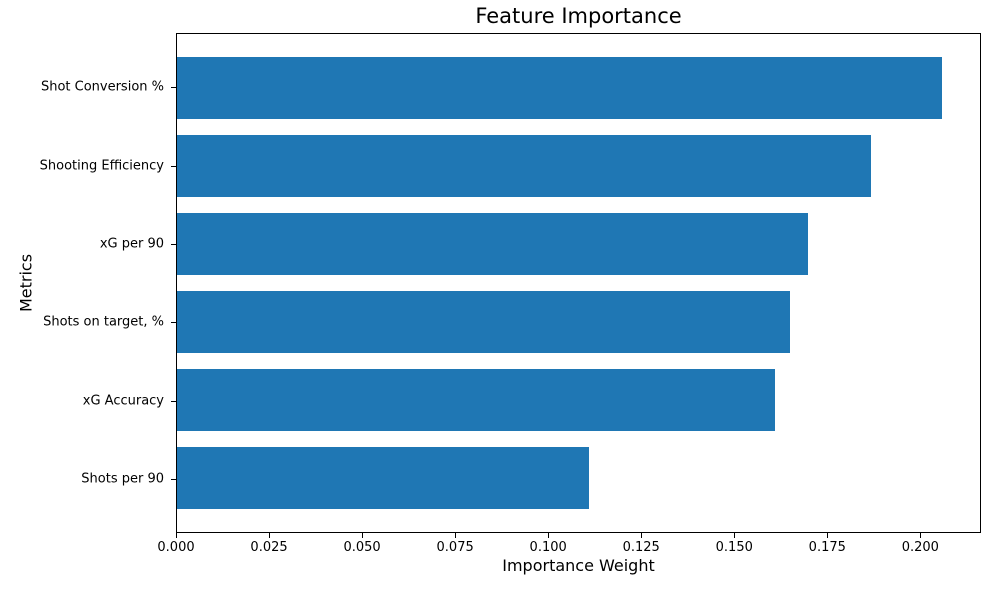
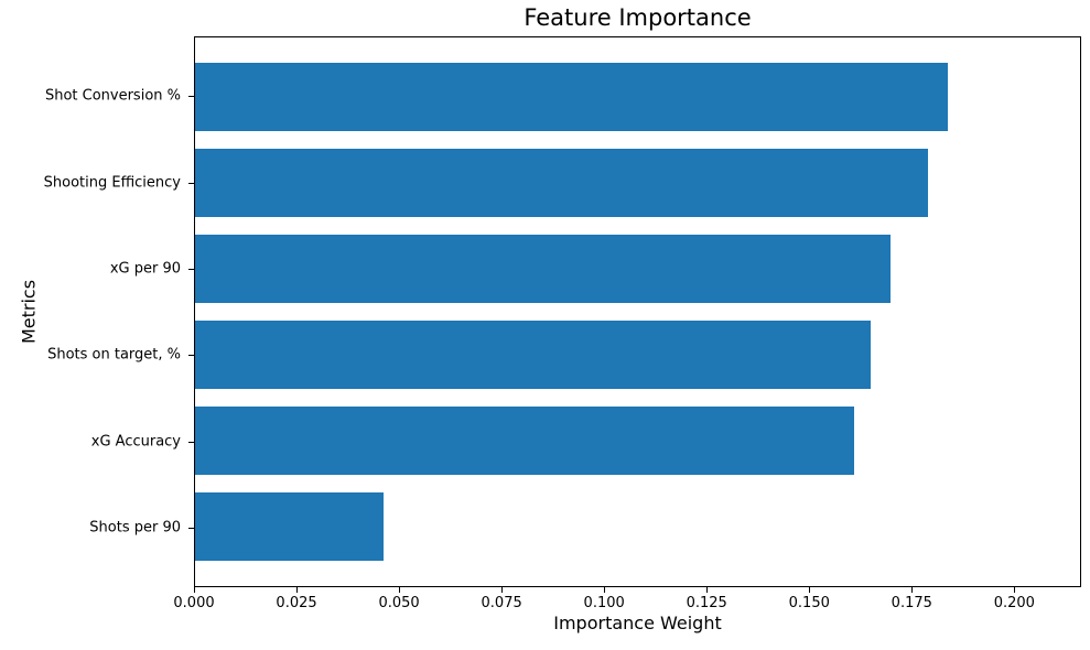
Shot Conversion %: 0.206 -> 0.184
Shooting Efficiency: 0.187 -> 0.179
Shots per 90: 0.111 -> 0.046
